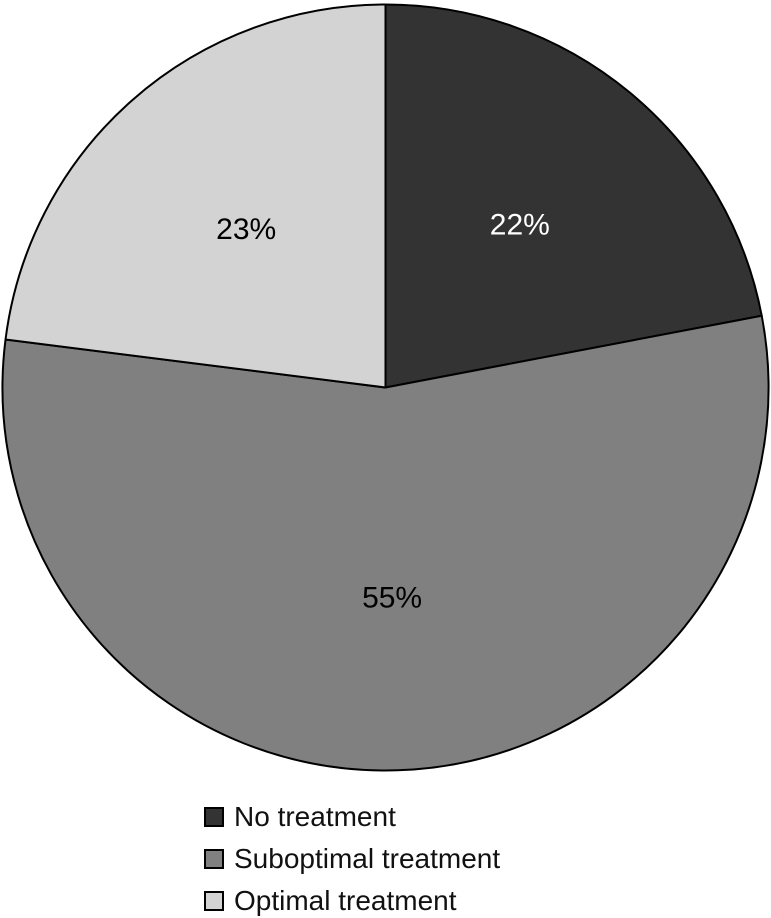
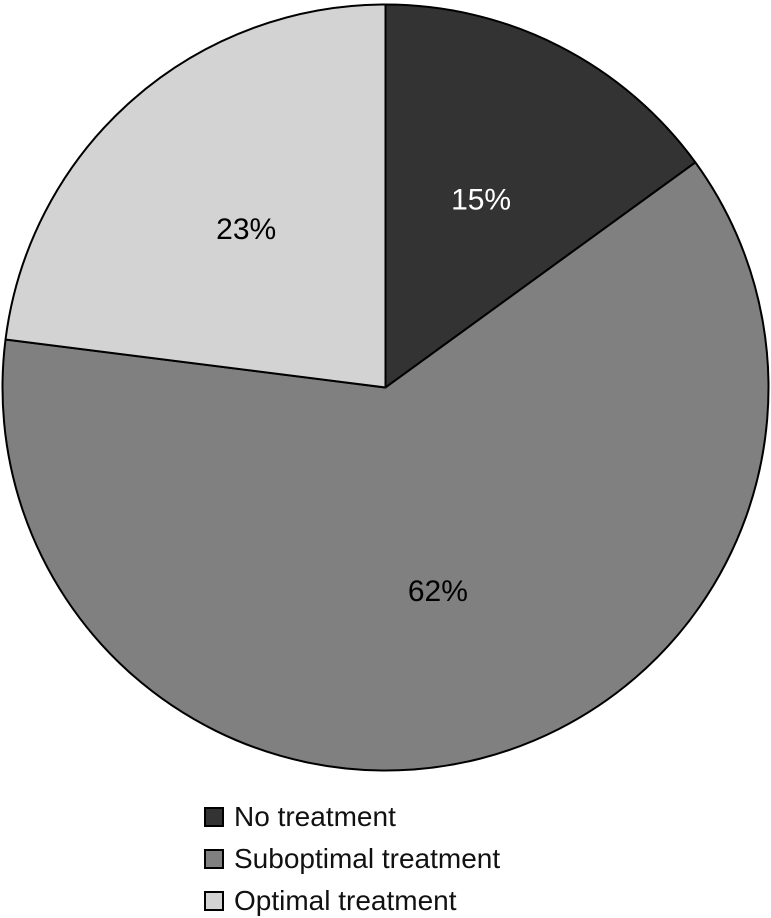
No treatment: 22% -> 15%
Suboptimal treatment: 55% -> 62%
